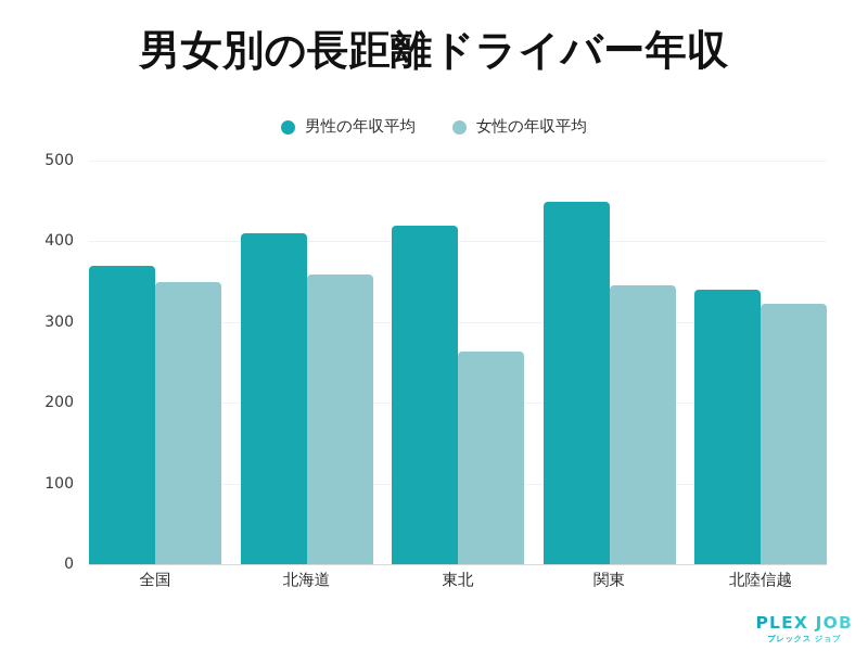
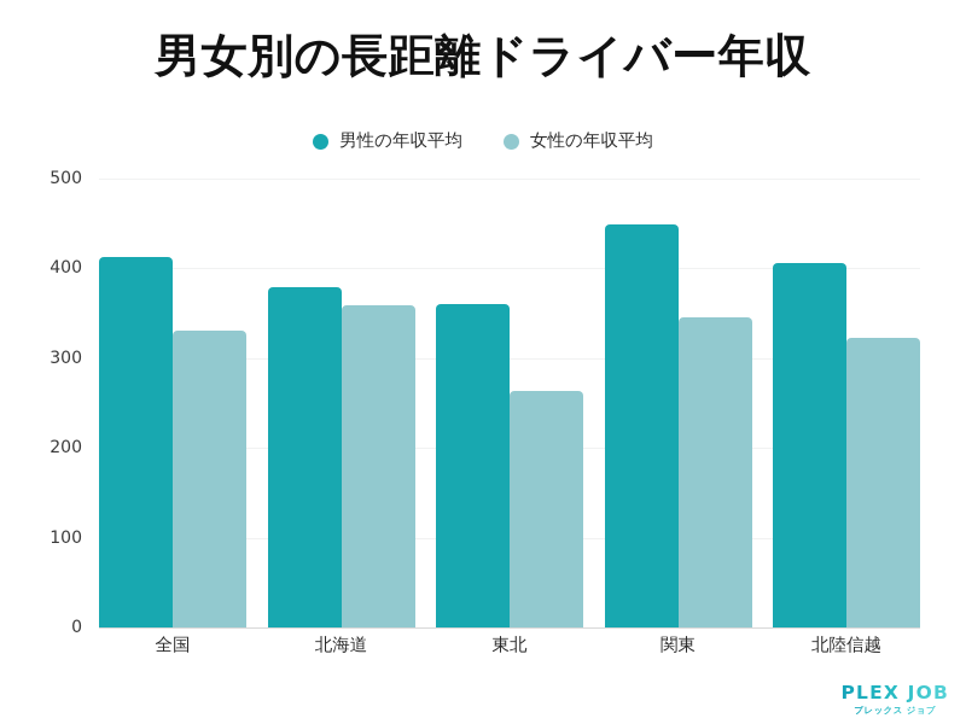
男性の年収平均/全国: 370 -> 410
女性の年収平均/全国: 350 -> 330
男性の年収平均/北海道: 410 -> 380
男性の年収平均/東北: 420 -> 360
男性の年収平均/北陸信越: 340 -> 410
